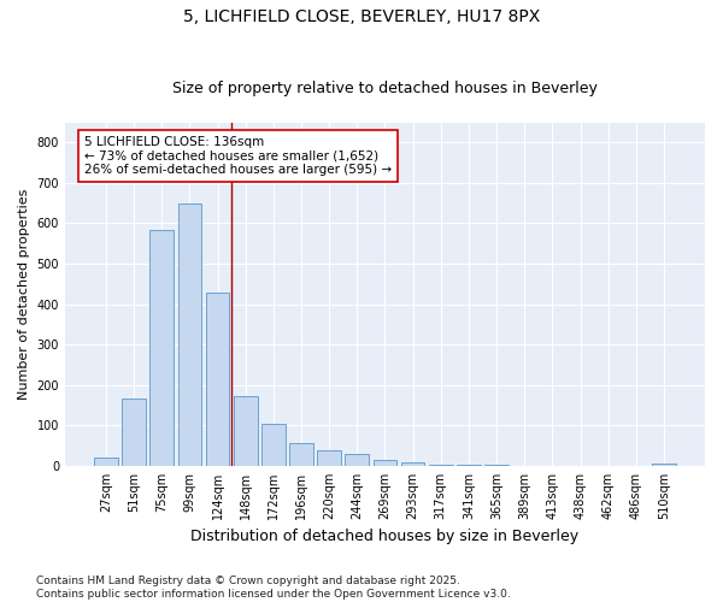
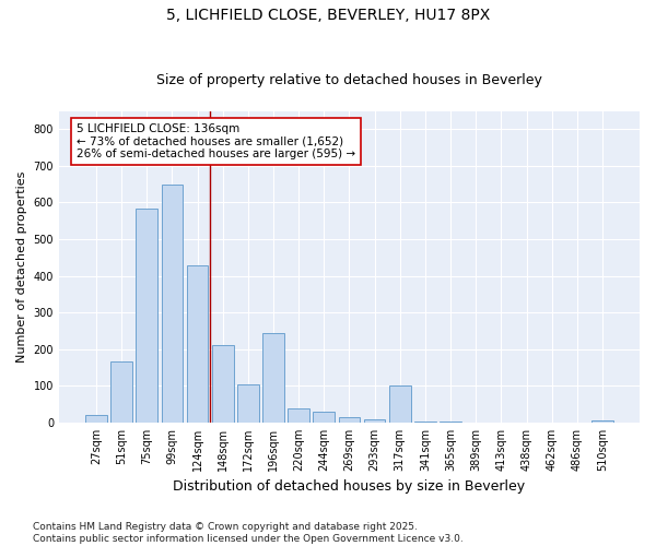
148sqm: 172 -> 210
196sqm: 55 -> 245
317sqm: 2 -> 100
